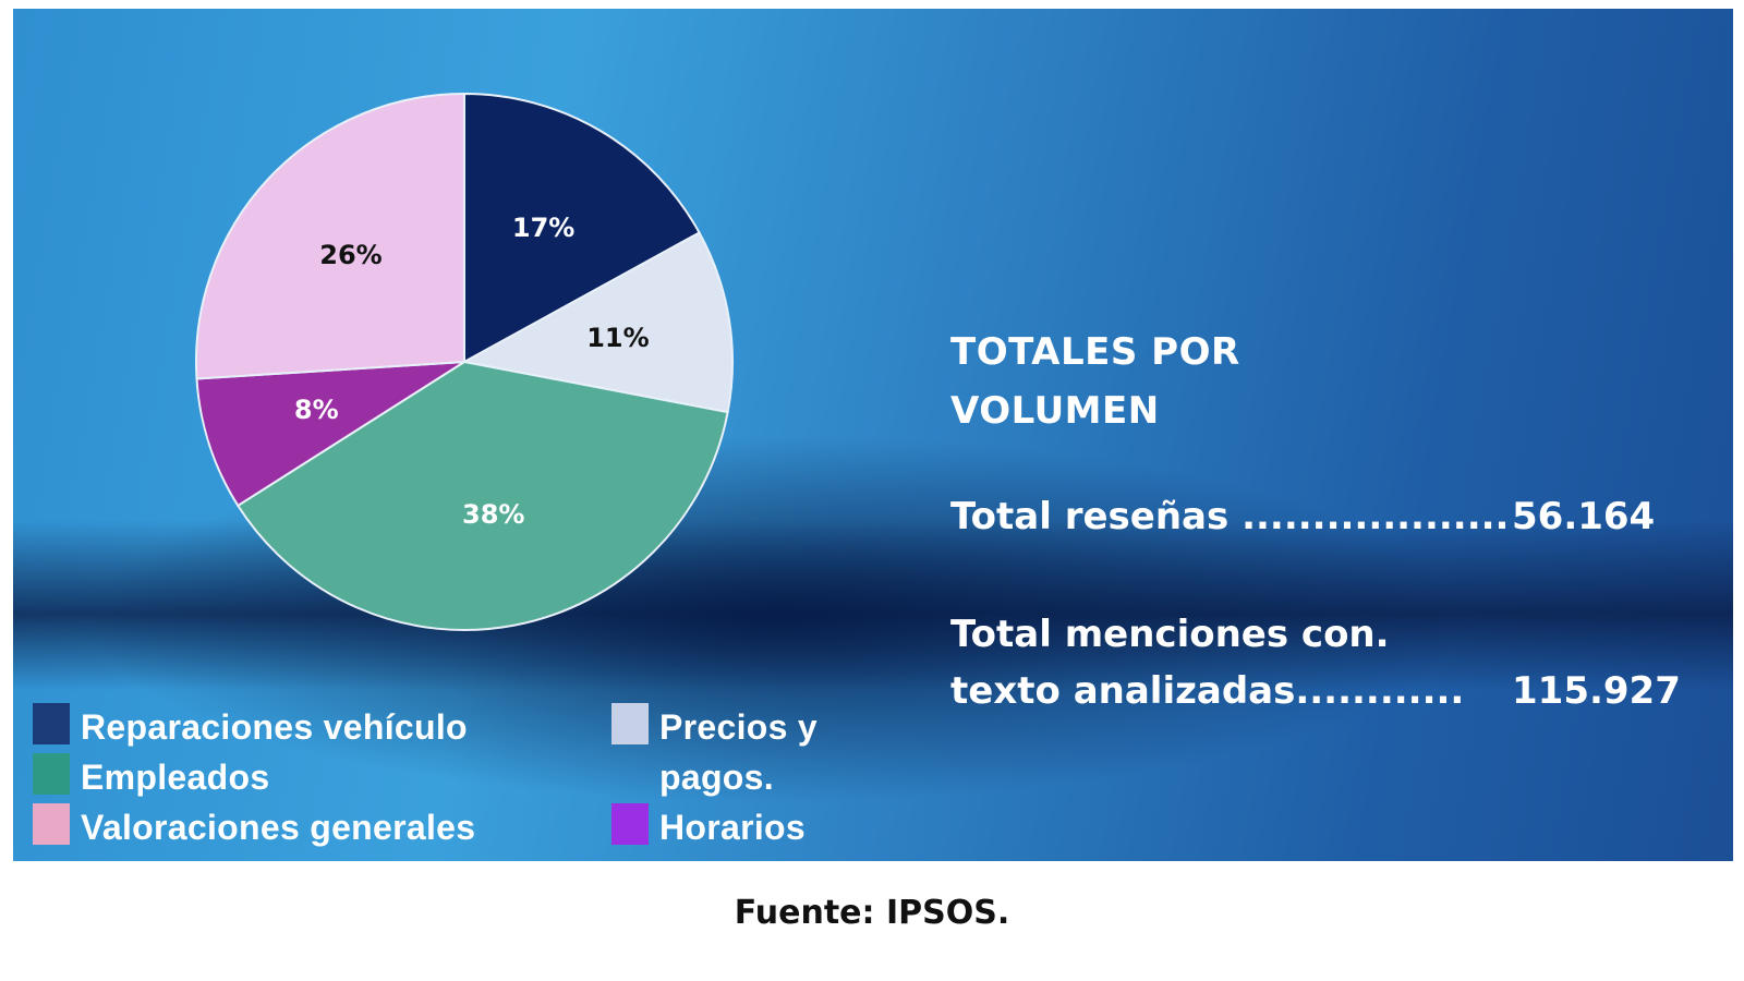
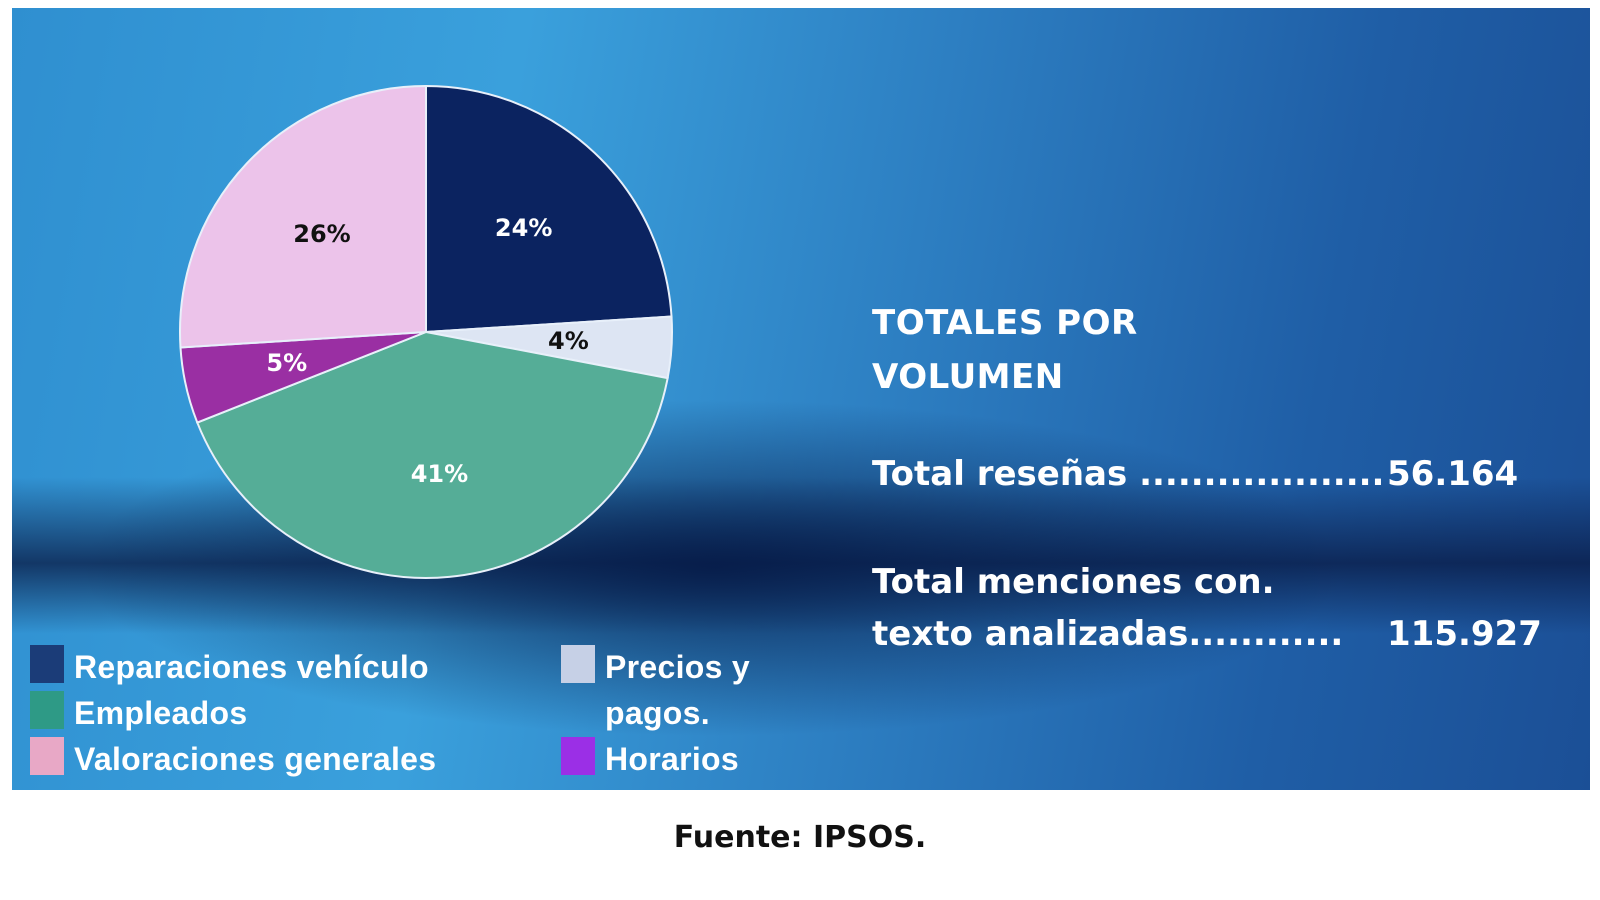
Reparaciones vehículo: 17% -> 24%
Precios y pagos.: 11% -> 4%
Empleados: 38% -> 41%
Horarios: 8% -> 5%
